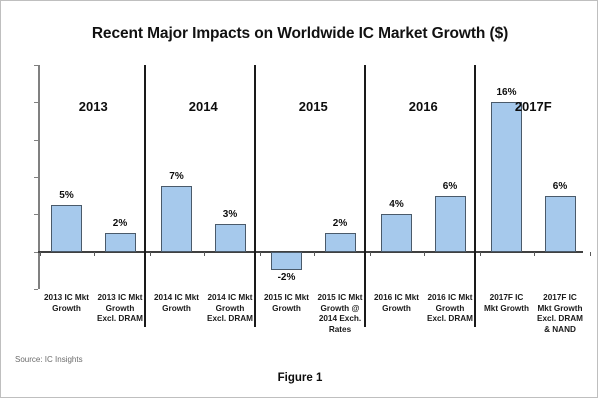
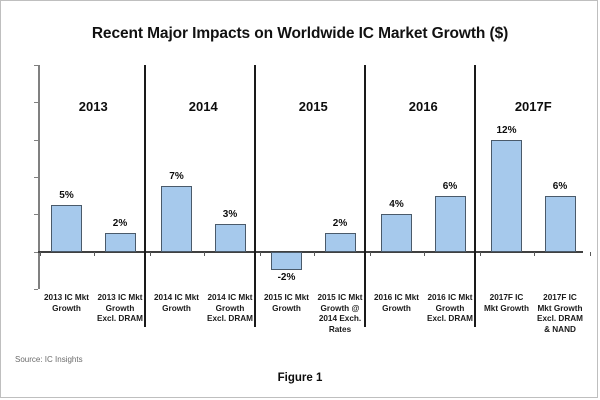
2017F IC Mkt Growth: 16% -> 12%
